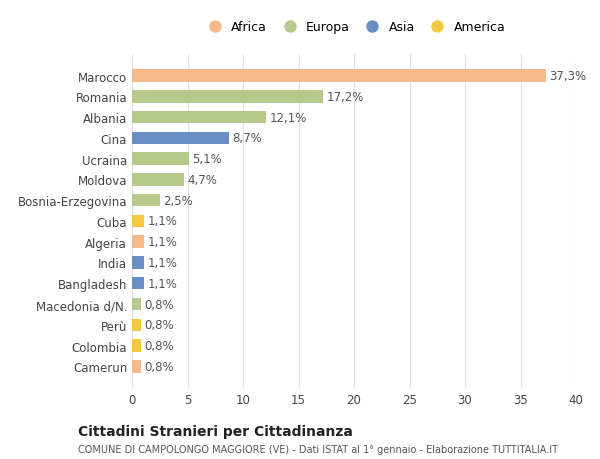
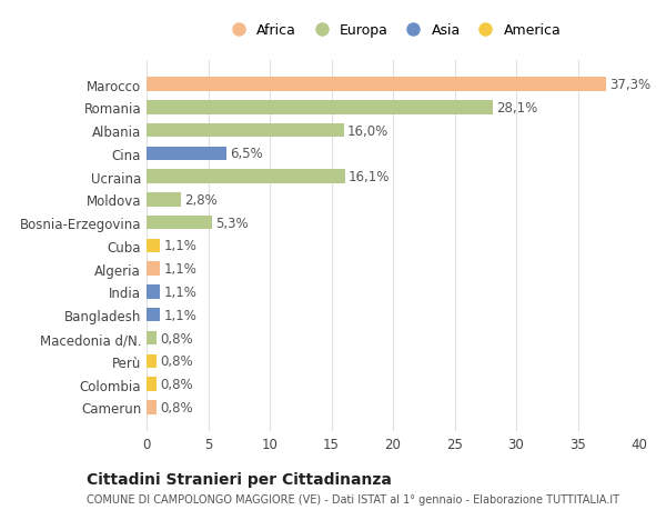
Romania: 17,2% -> 28,1%
Albania: 12,1% -> 16,0%
Cina: 8,7% -> 6,5%
Ucraina: 5,1% -> 16,1%
Moldova: 4,7% -> 2,8%
Bosnia-Erzegovina: 2,5% -> 5,3%
